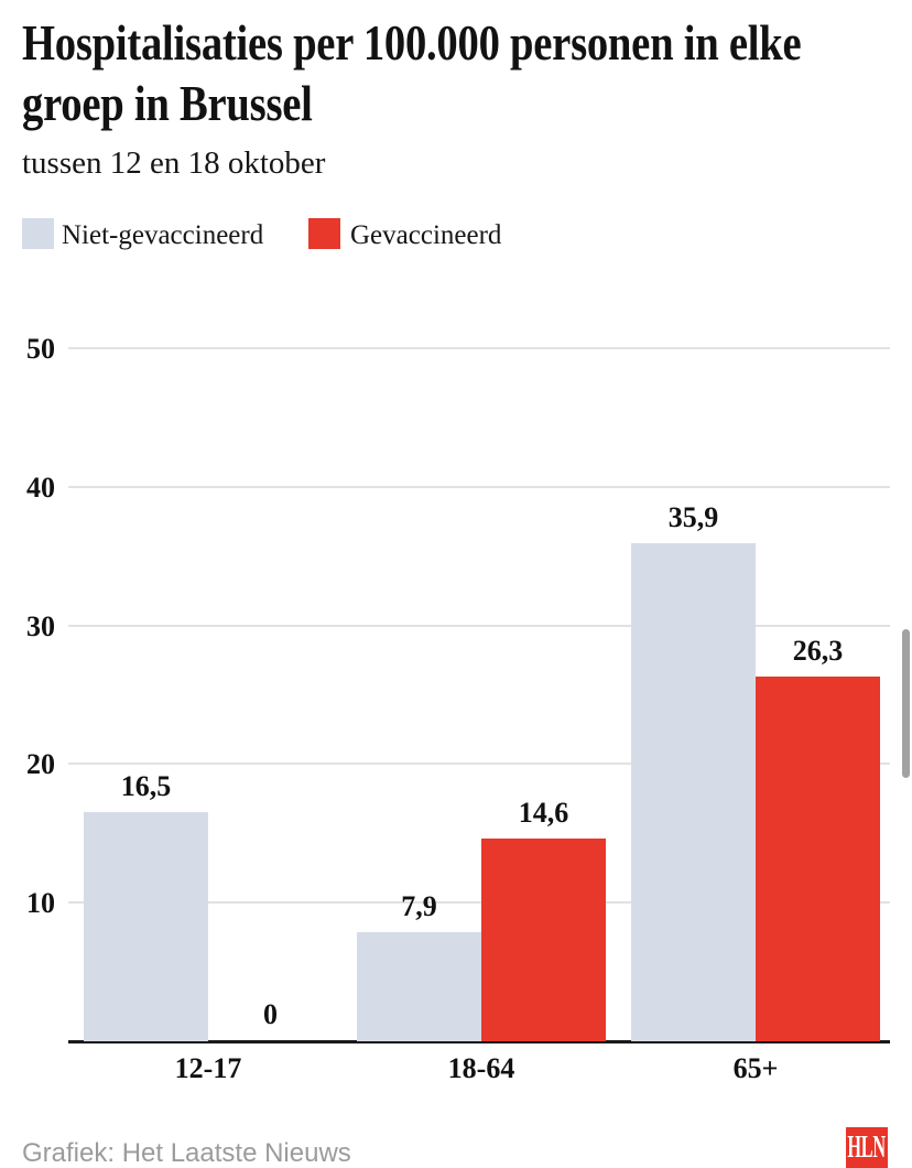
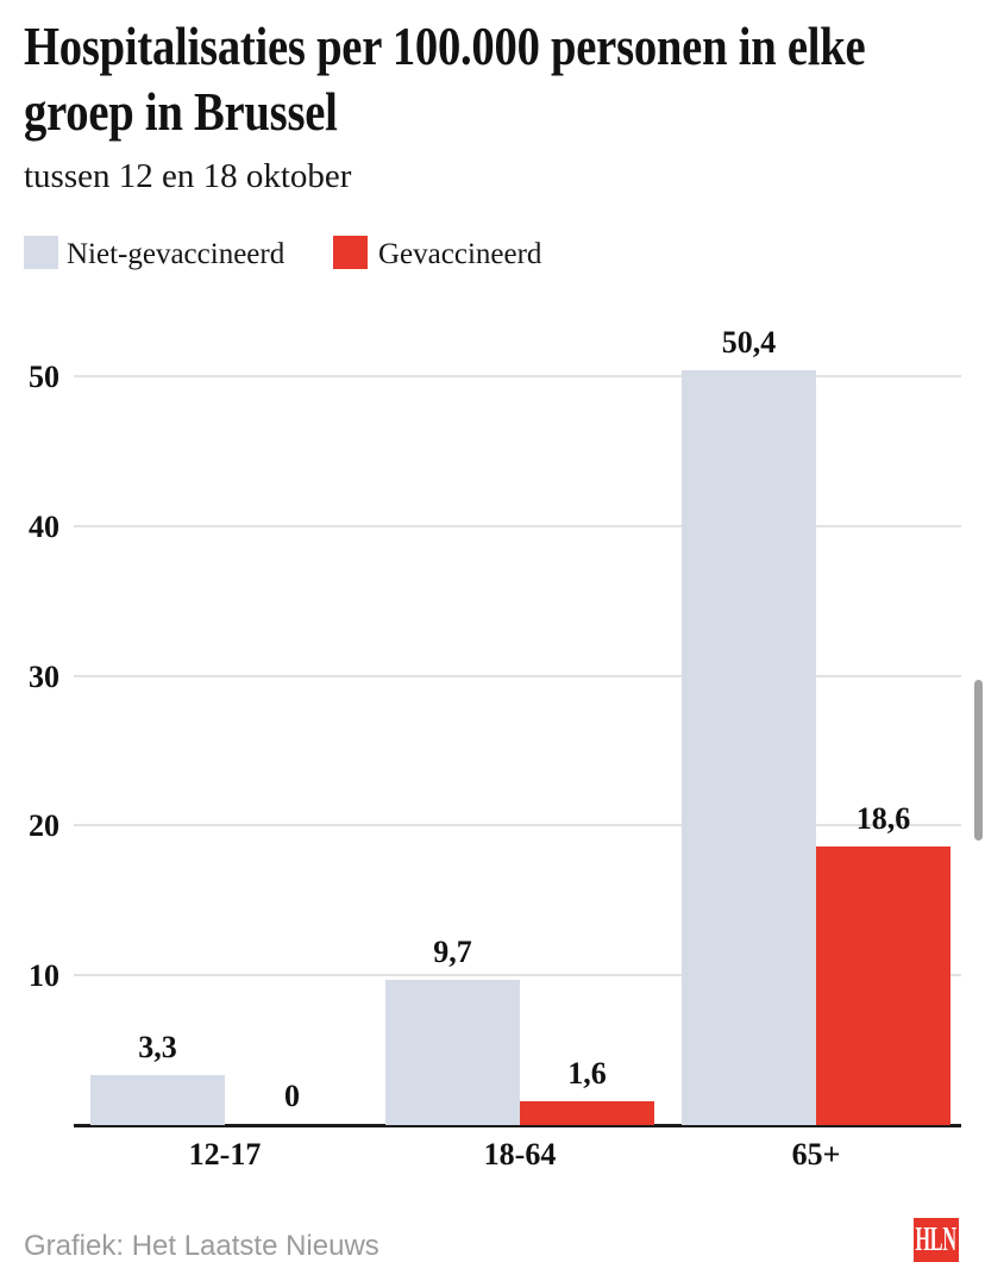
Niet-gevaccineerd/12-17: 16,5 -> 3,3
Niet-gevaccineerd/18-64: 7,9 -> 9,7
Gevaccineerd/18-64: 14,6 -> 1,6
Niet-gevaccineerd/65+: 35,9 -> 50,4
Gevaccineerd/65+: 26,3 -> 18,6
